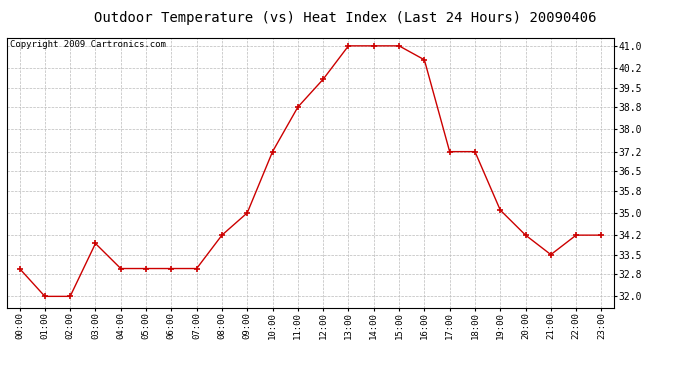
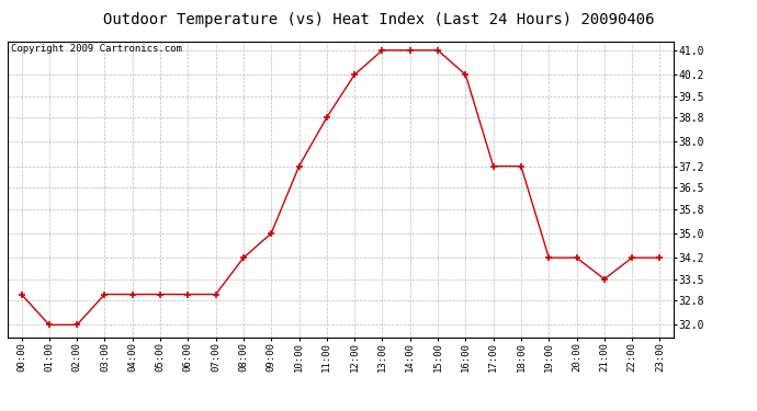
03:00: 33.9 -> 33.0
12:00: 39.8 -> 40.2
16:00: 40.5 -> 40.2
19:00: 35.1 -> 34.2
